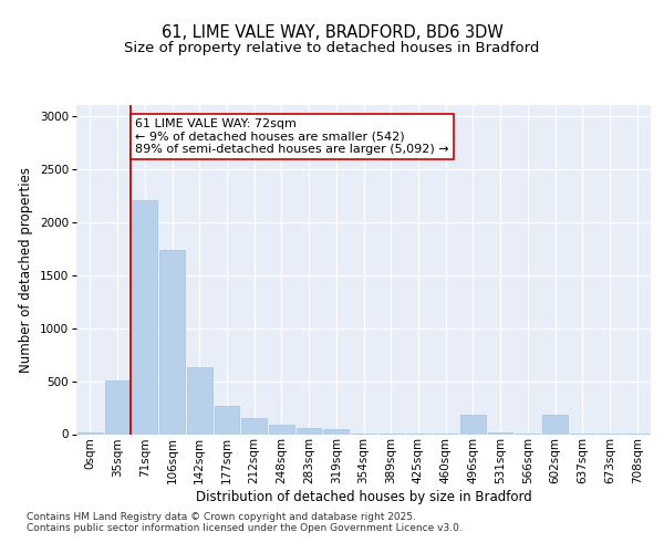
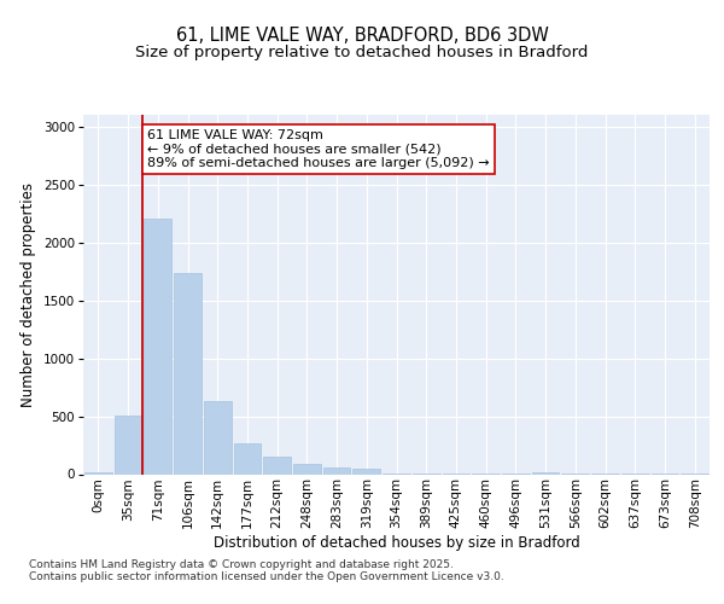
496sqm: 180 -> 0
602sqm: 180 -> 0
